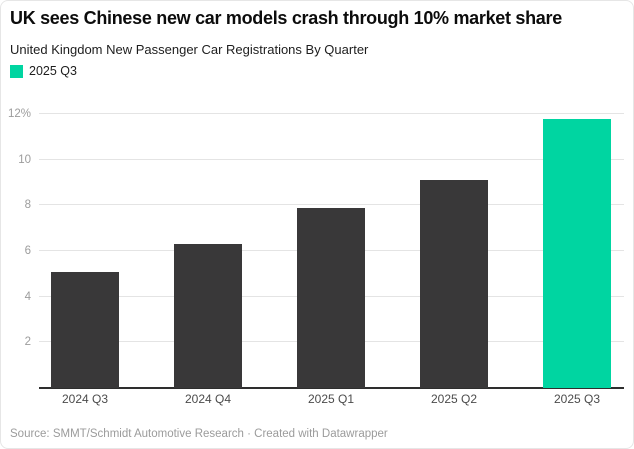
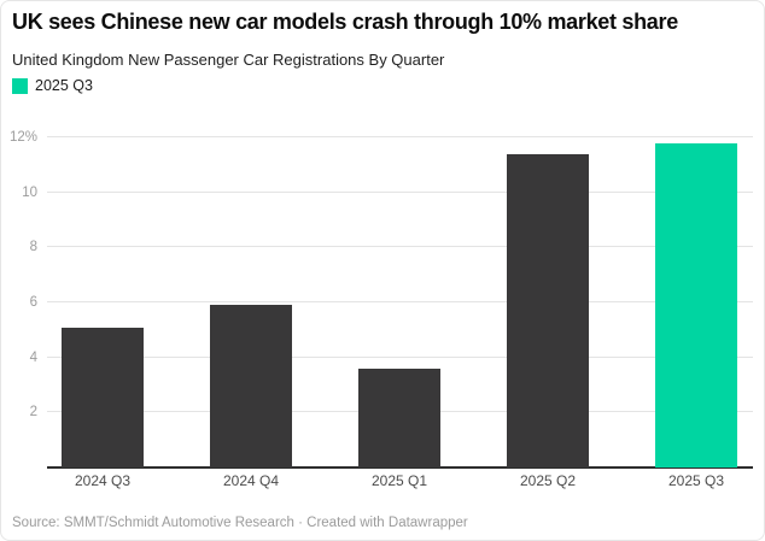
2024 Q4: 6.3% -> 5.9%
2025 Q1: 7.9% -> 3.6%
2025 Q2: 9.1% -> 11.4%
